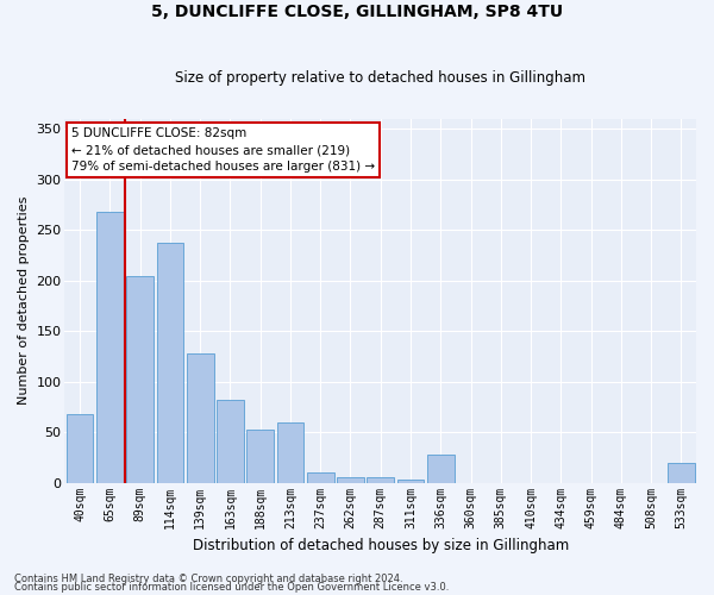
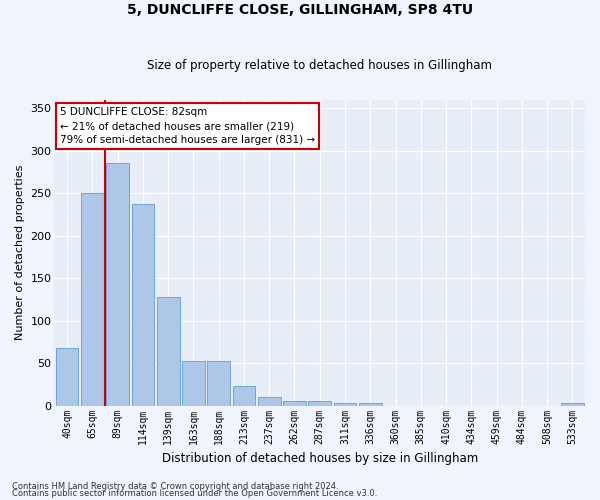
65sqm: 268 -> 250
89sqm: 204 -> 285
163sqm: 82 -> 53
213sqm: 60 -> 23
336sqm: 28 -> 3
533sqm: 20 -> 3
